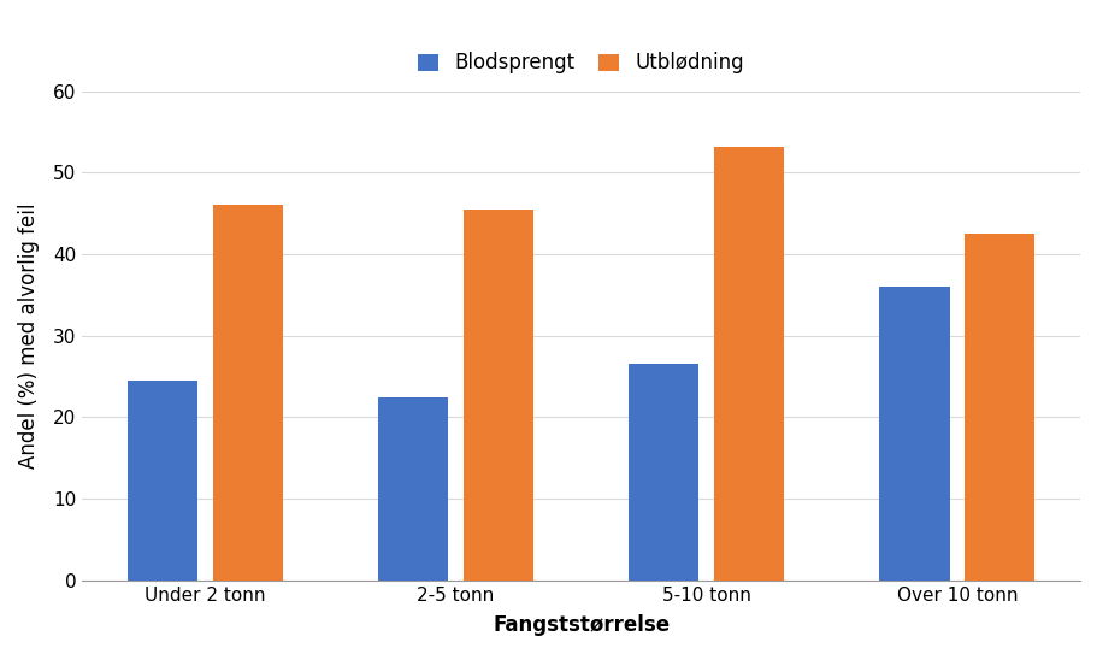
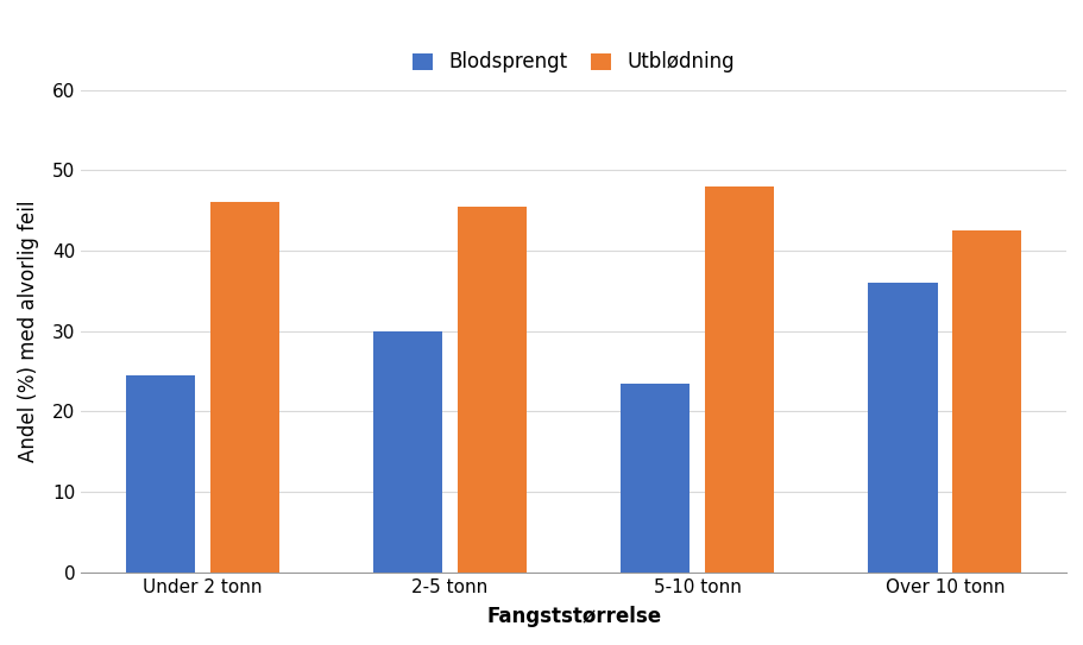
Blodsprengt/2-5 tonn: 22.4 -> 30.0
Blodsprengt/5-10 tonn: 26.6 -> 23.5
Utblødning/5-10 tonn: 53.2 -> 48.0
